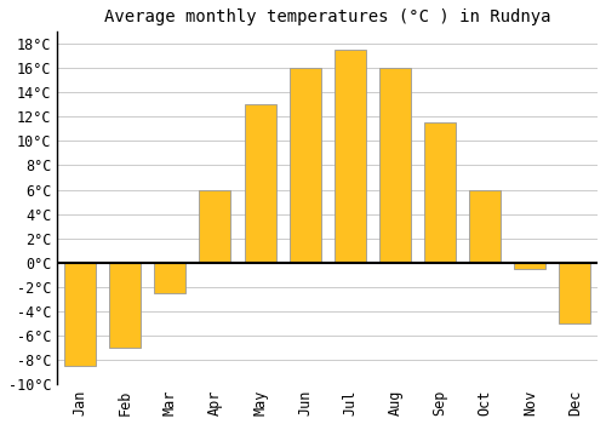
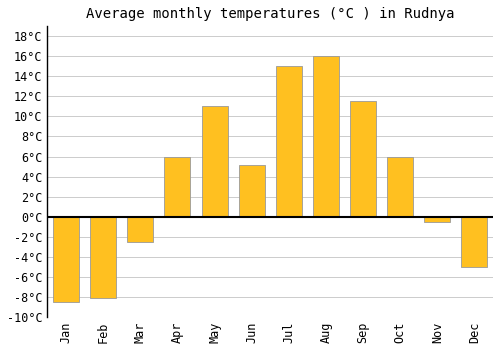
Feb: -7.0°C -> -8.1°C
May: 13.0°C -> 11.0°C
Jun: 16.0°C -> 5.2°C
Jul: 17.5°C -> 15.0°C
